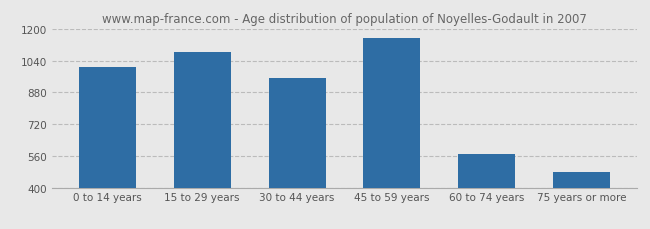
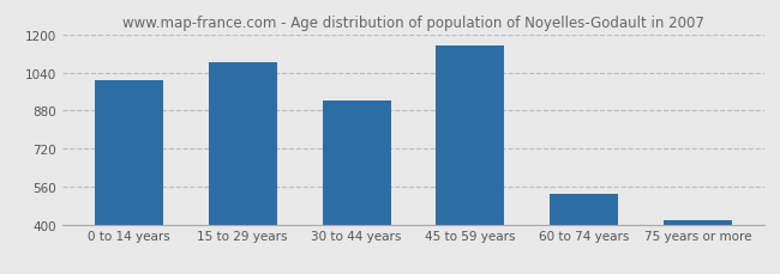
30 to 44 years: 950 -> 920
60 to 74 years: 570 -> 530
75 years or more: 480 -> 420
